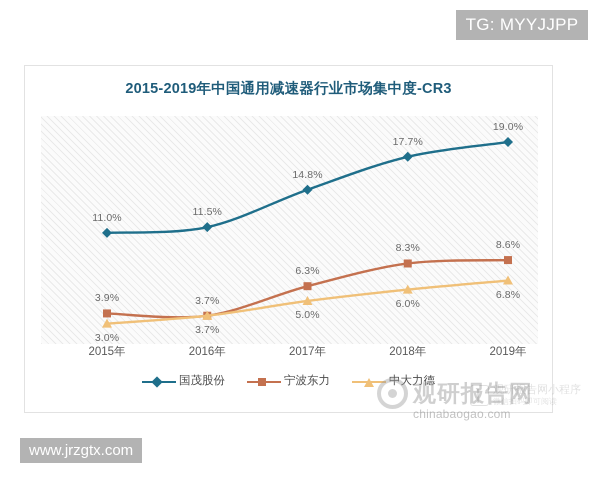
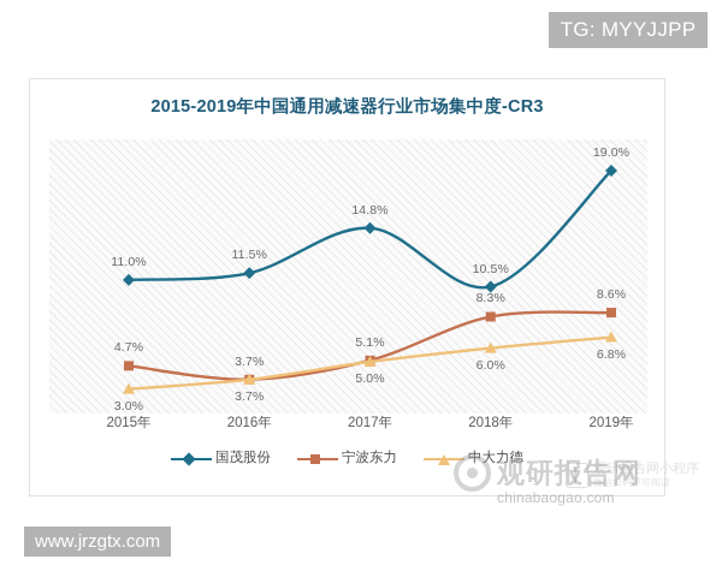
宁波东力/2015年: 3.9% -> 4.7%
宁波东力/2017年: 6.3% -> 5.1%
国茂股份/2018年: 17.7% -> 10.5%
